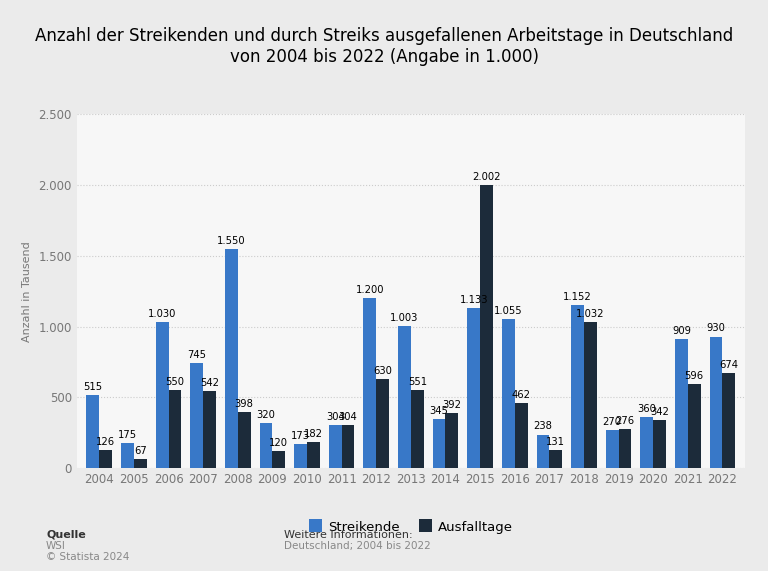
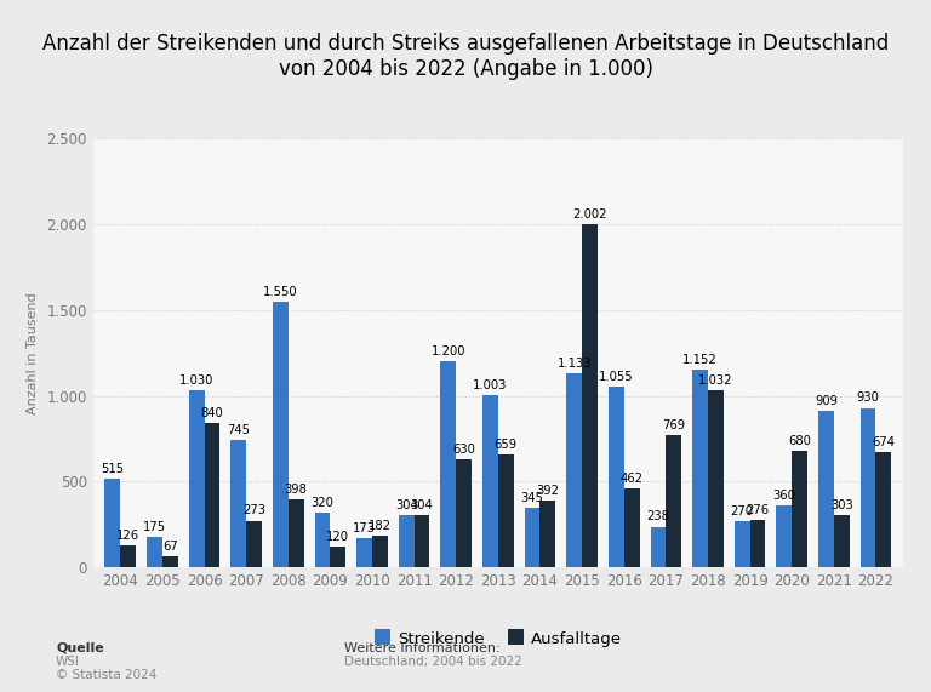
Ausfalltage/2006: 550 -> 840
Ausfalltage/2007: 542 -> 273
Ausfalltage/2013: 551 -> 659
Ausfalltage/2017: 131 -> 769
Ausfalltage/2020: 340 -> 680
Ausfalltage/2021: 596 -> 303
